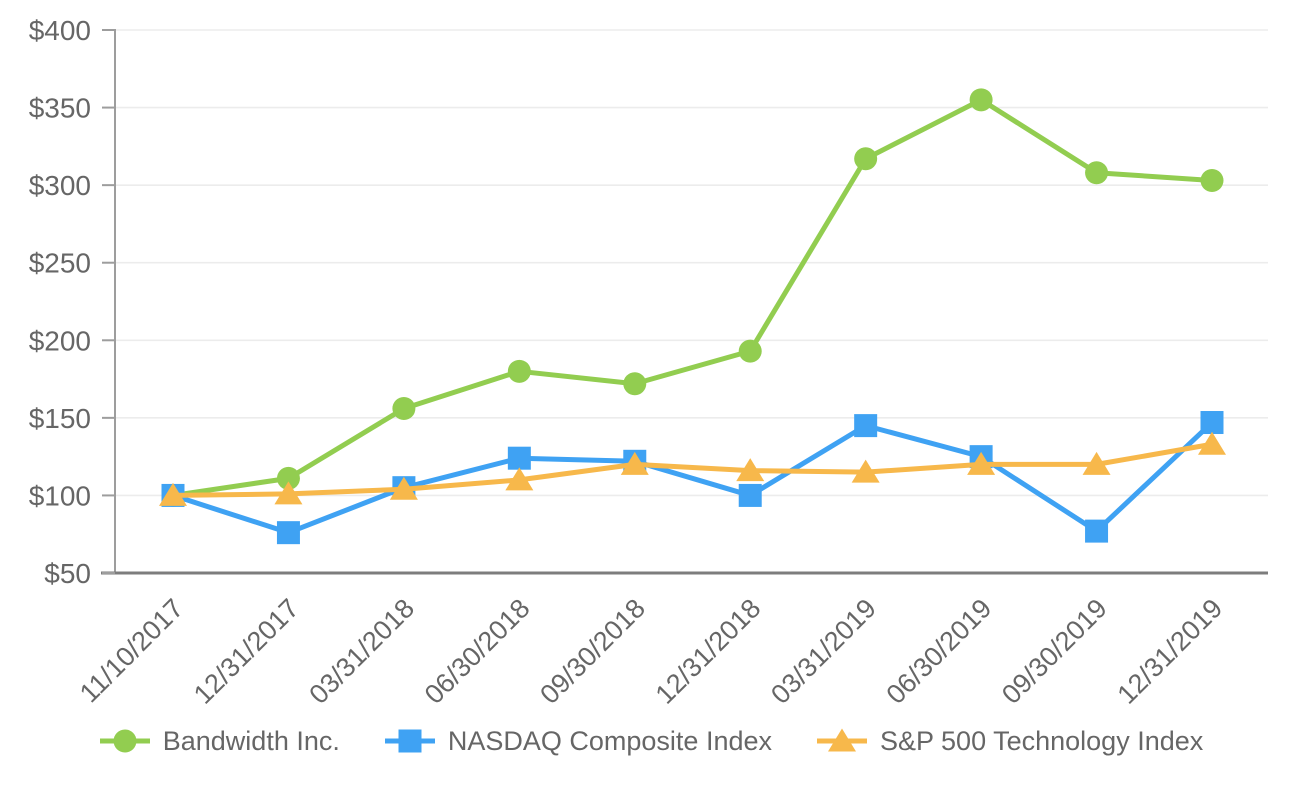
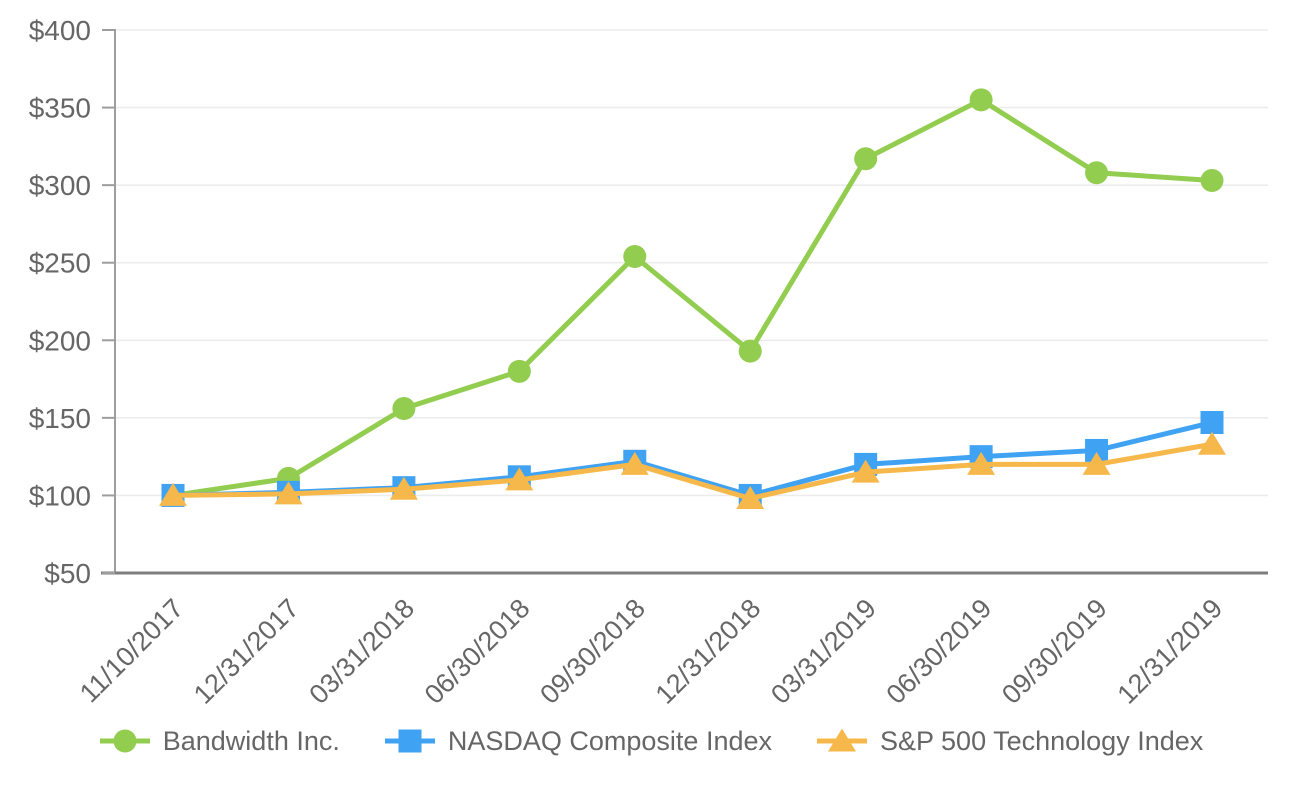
NASDAQ Composite Index/12/31/2017: $76 -> $102
NASDAQ Composite Index/06/30/2018: $124 -> $112
Bandwidth Inc./09/30/2018: $172 -> $254
S&P 500 Technology Index/12/31/2018: $116 -> $98
NASDAQ Composite Index/03/31/2019: $145 -> $120
NASDAQ Composite Index/09/30/2019: $77 -> $129
